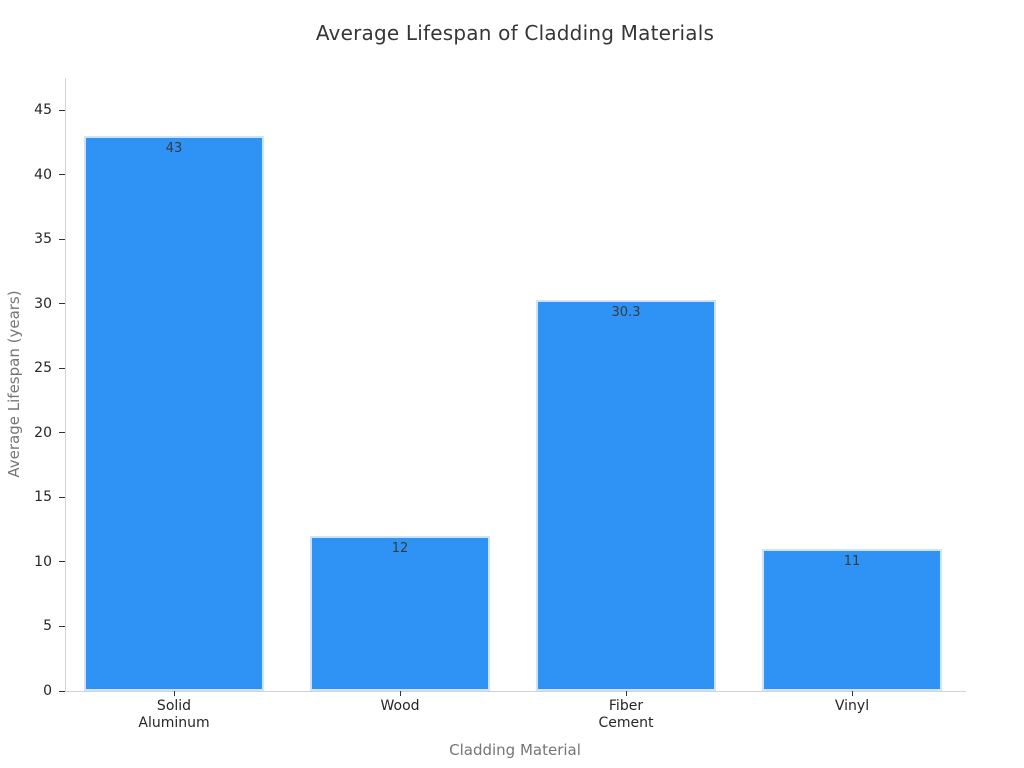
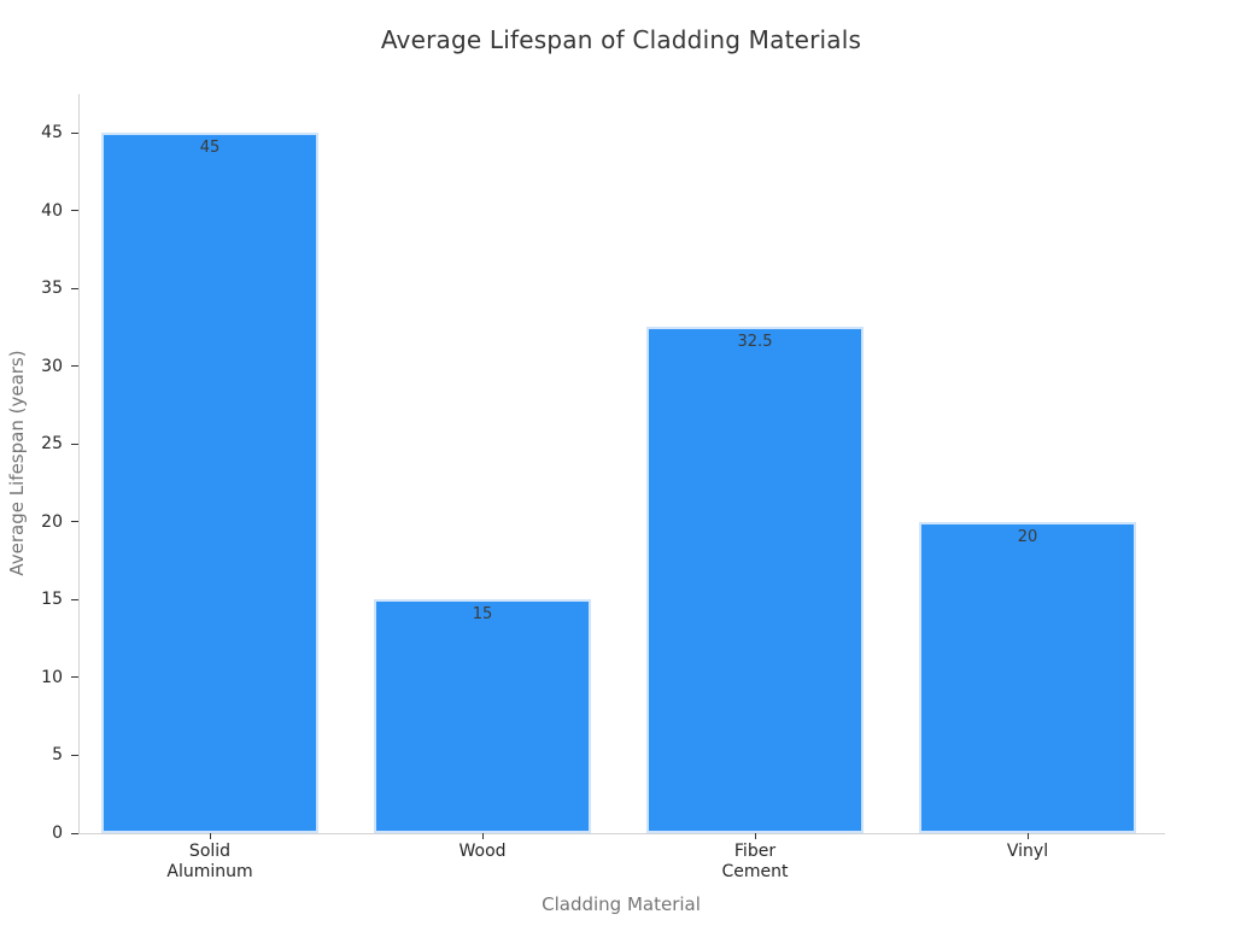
Solid Aluminum: 43 -> 45
Wood: 12 -> 15
Fiber Cement: 30.3 -> 32.5
Vinyl: 11 -> 20
